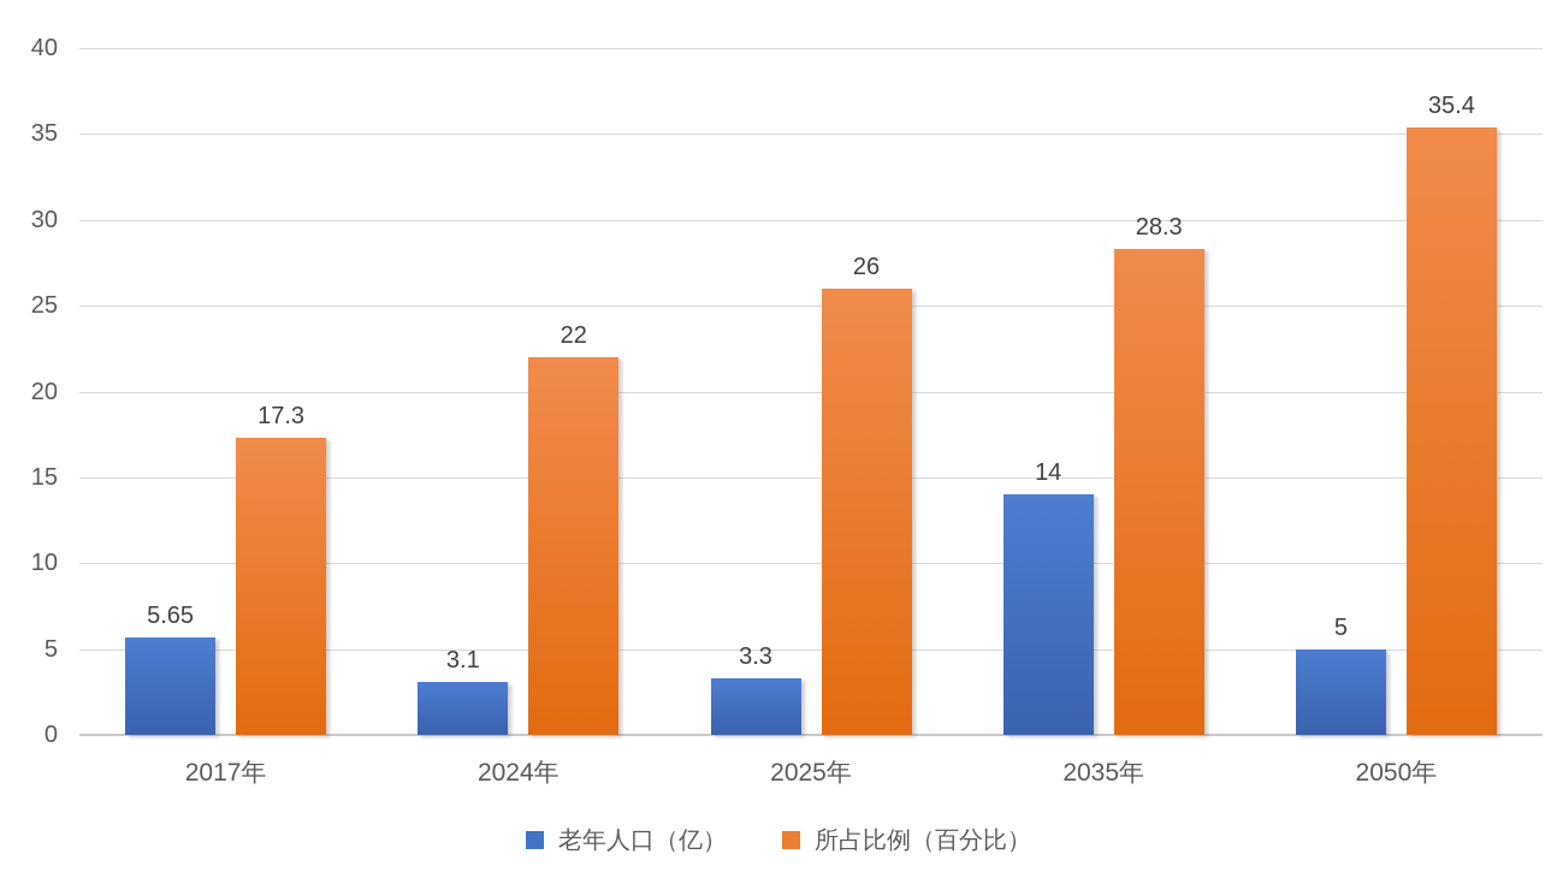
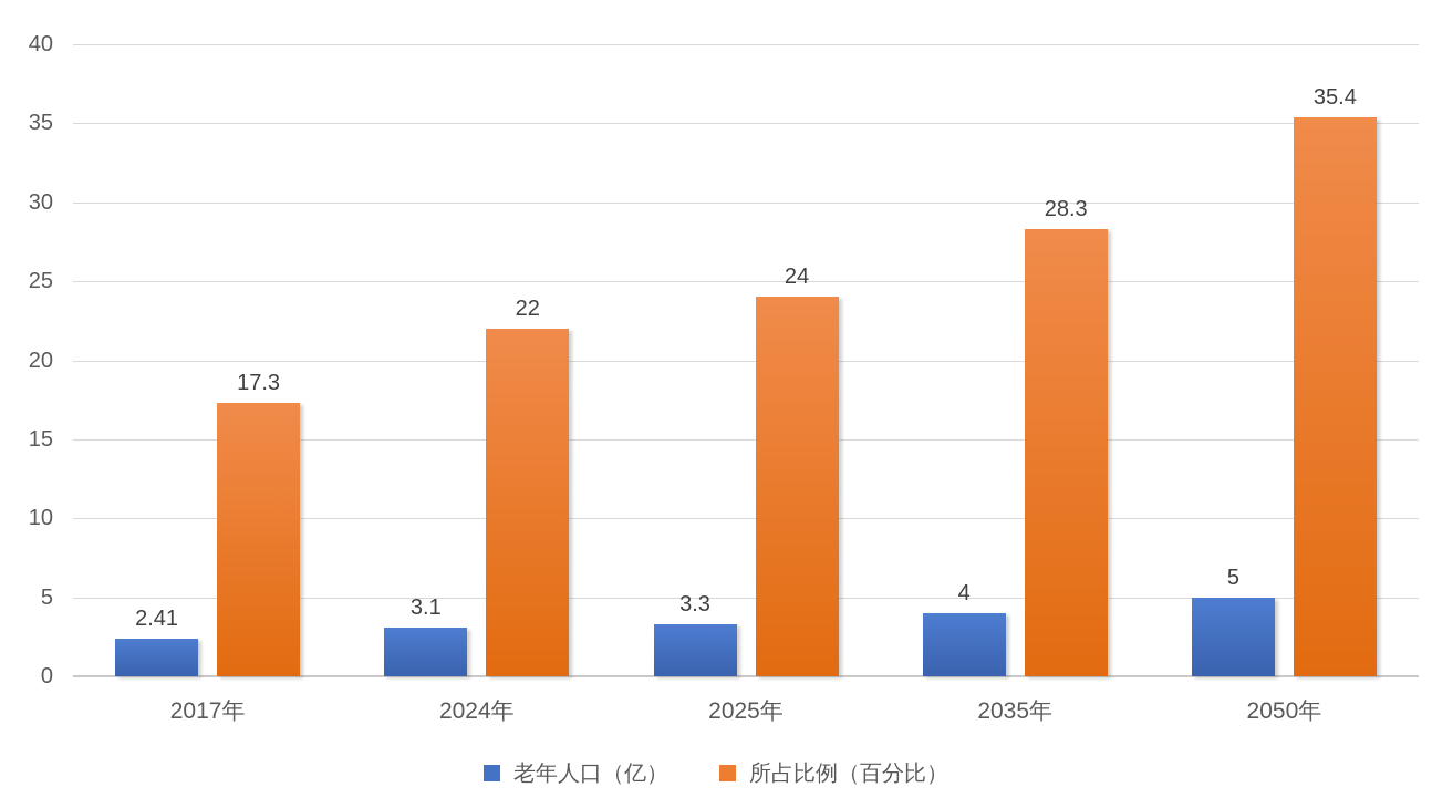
老年人口（亿）/2017年: 5.65 -> 2.41
所占比例（百分比）/2025年: 26 -> 24
老年人口（亿）/2035年: 14 -> 4
